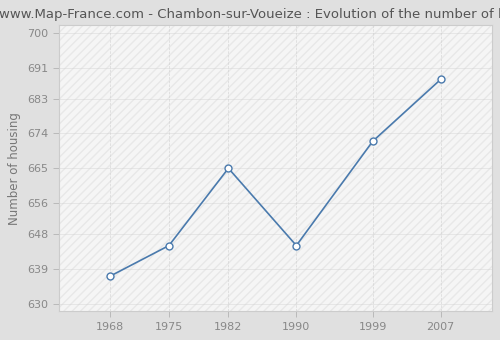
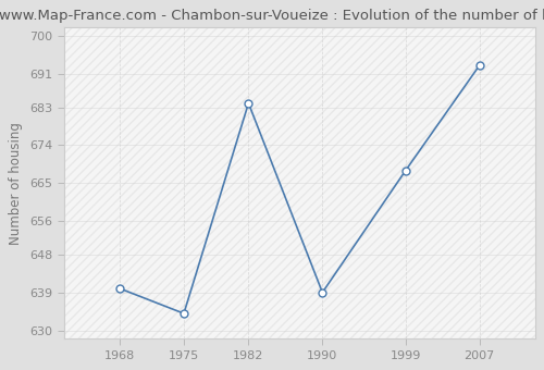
1968: 637 -> 640
1975: 645 -> 634
1982: 665 -> 684
1990: 645 -> 639
1999: 672 -> 668
2007: 688 -> 693
